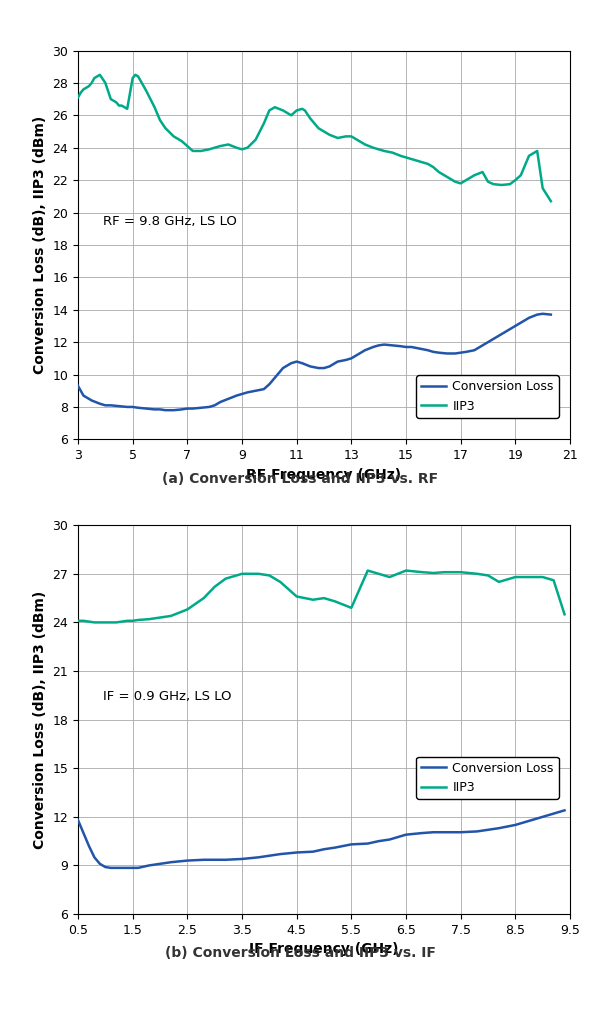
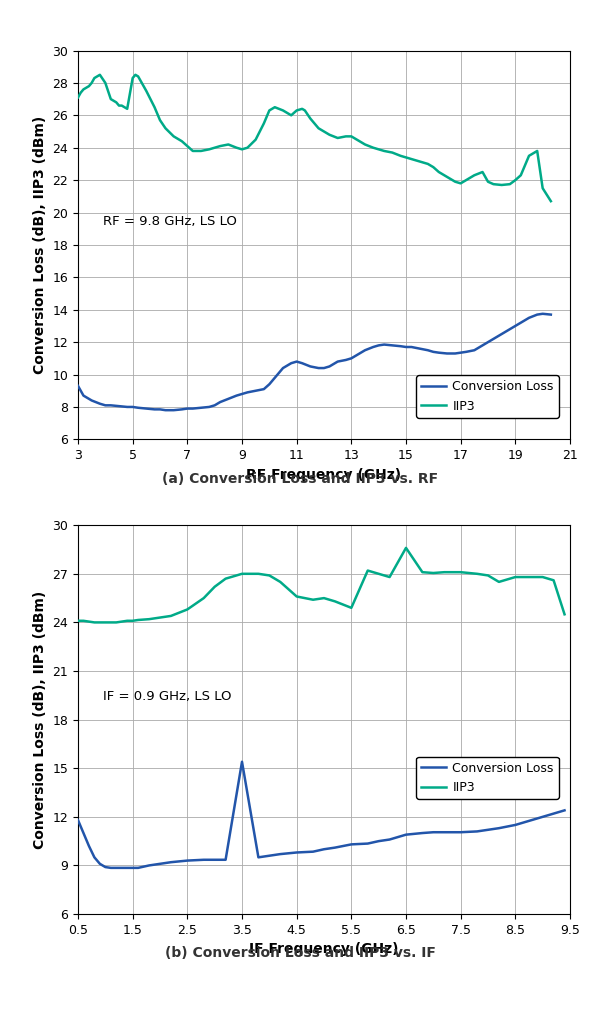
Conversion Loss/3.5: 9.4 -> 15.4
IIP3/6.5: 27.2 -> 28.6
